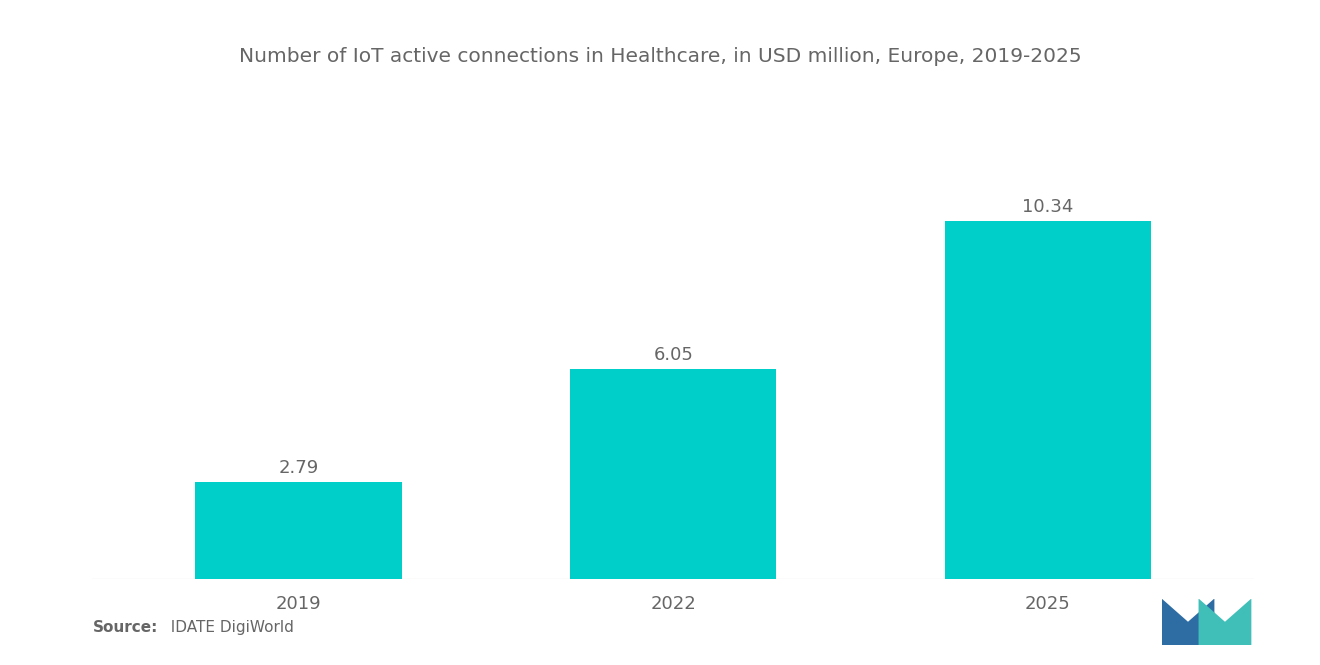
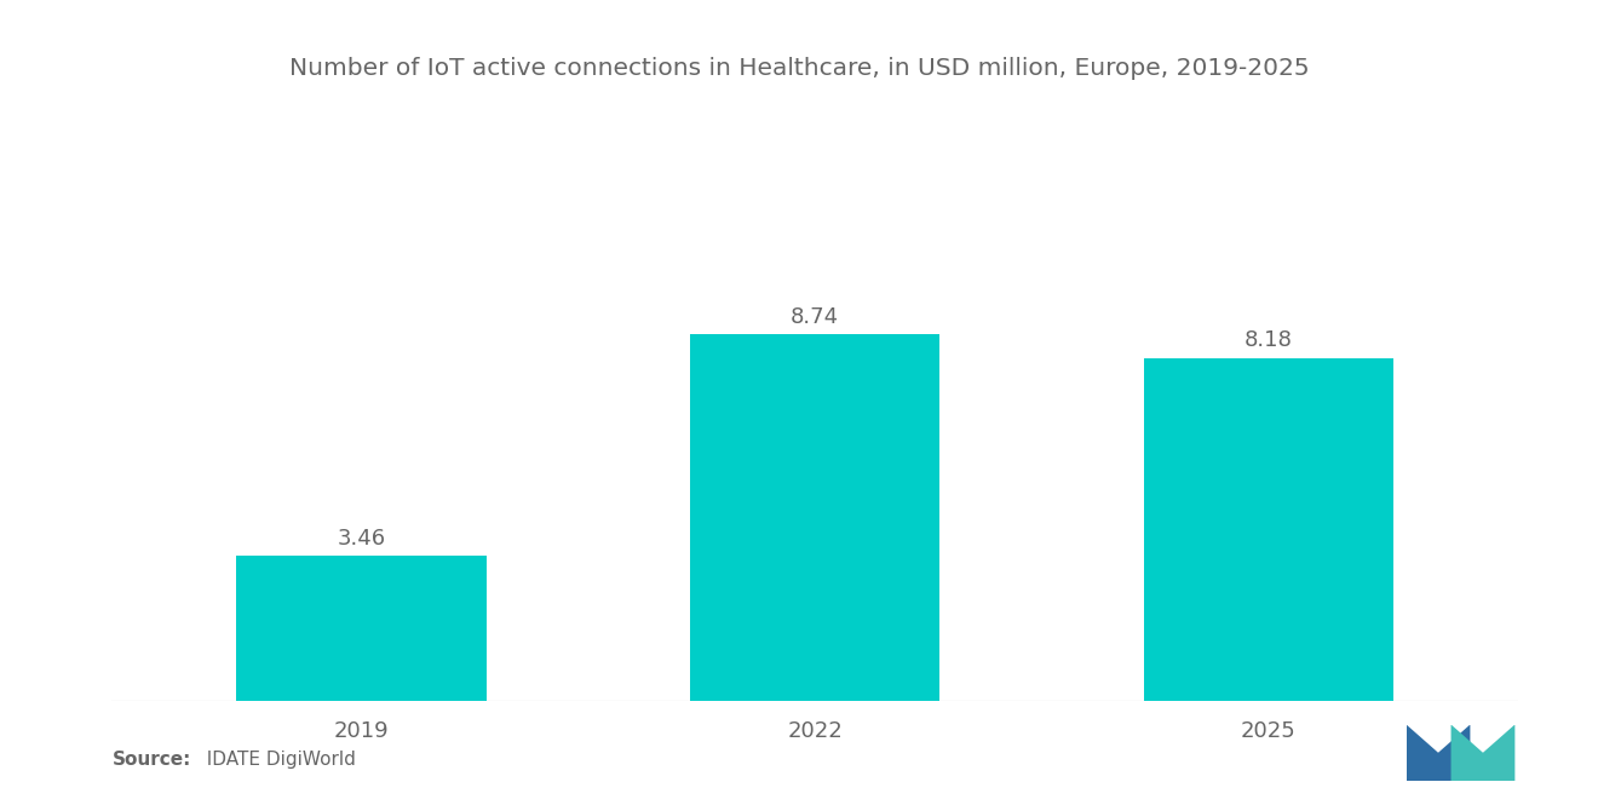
2019: 2.79 -> 3.46
2022: 6.05 -> 8.74
2025: 10.34 -> 8.18
